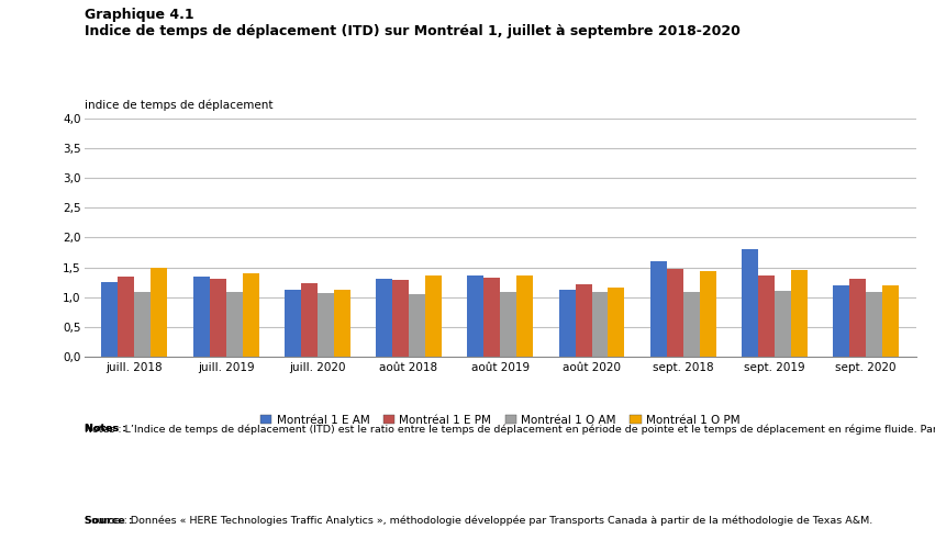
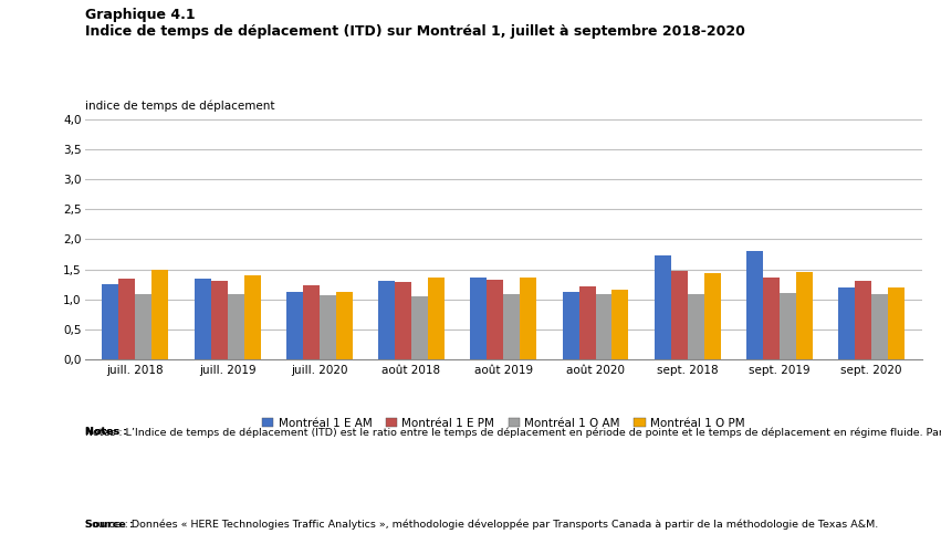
Montréal 1 E AM/sept. 2018: 1,60 -> 1,74
